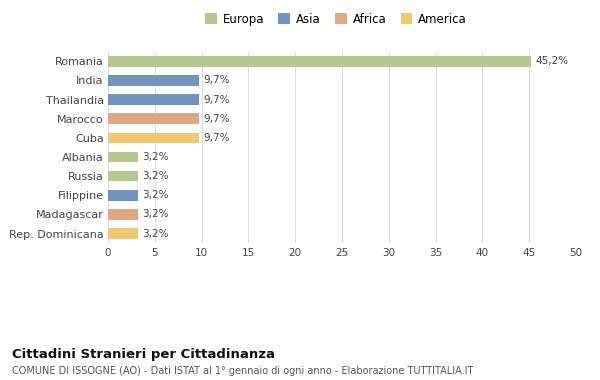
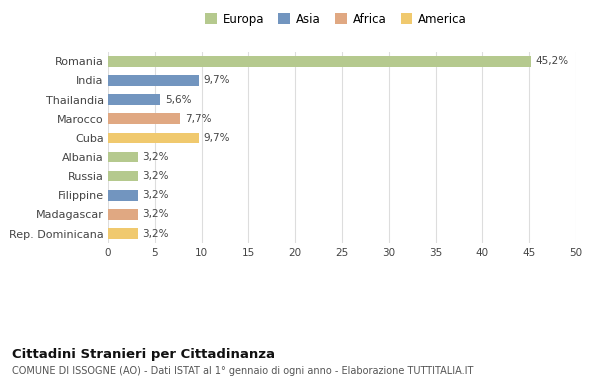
Thailandia: 9,7% -> 5,6%
Marocco: 9,7% -> 7,7%
